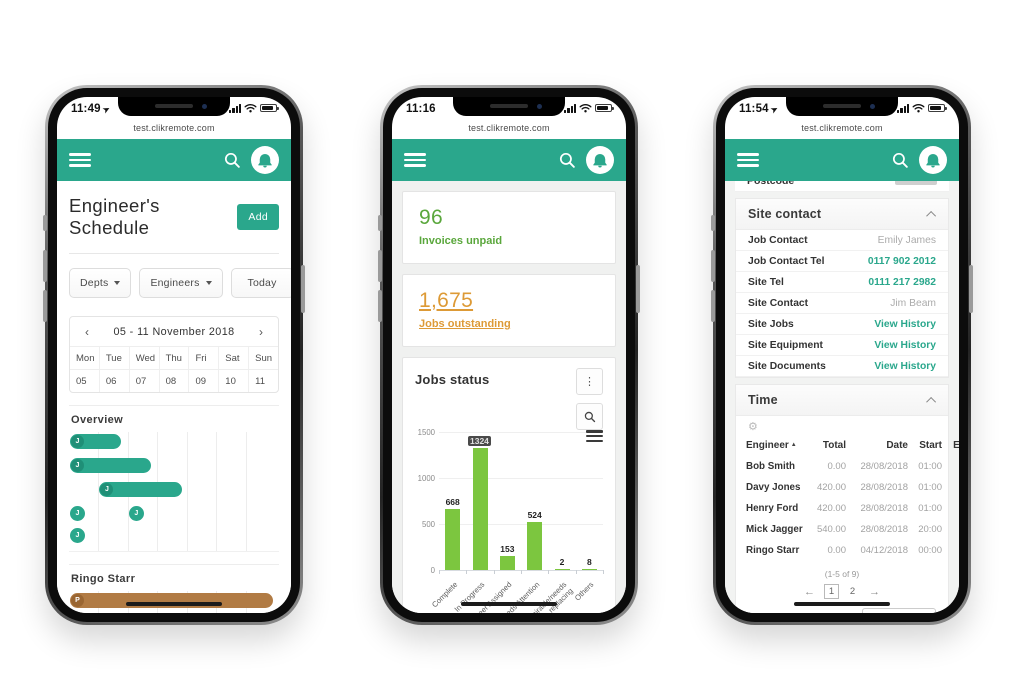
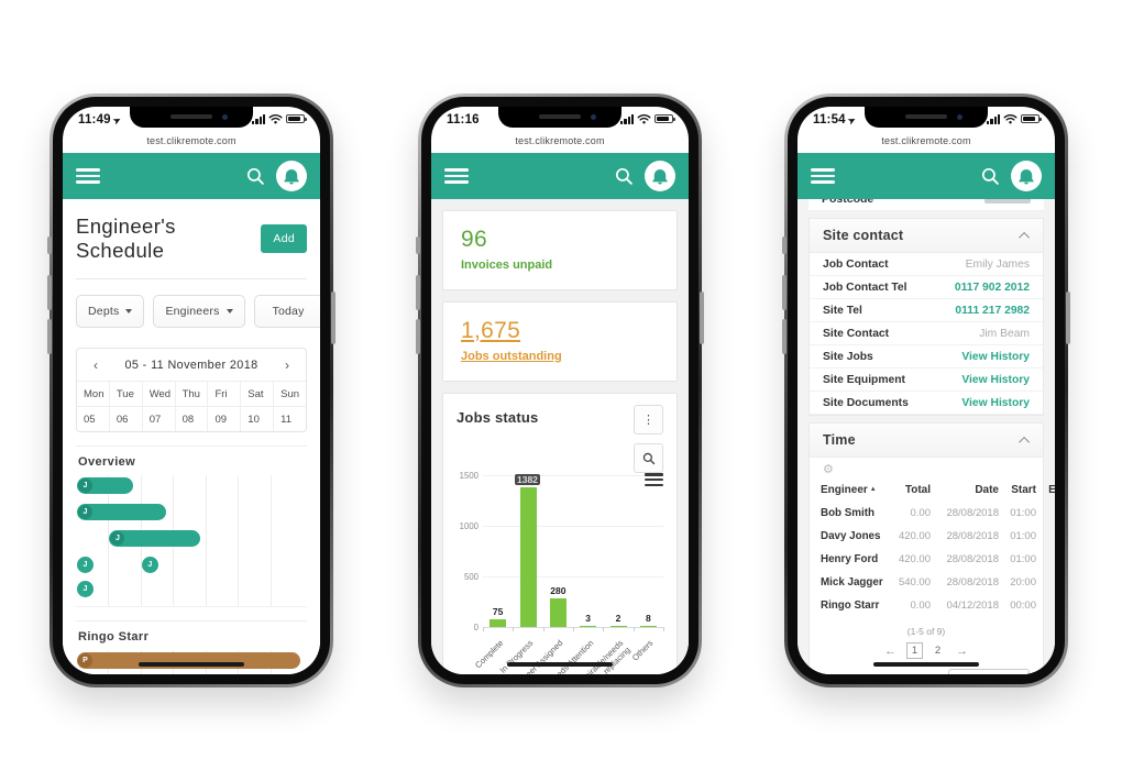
Complete: 668 -> 75
In Progress: 1324 -> 1382
Engineer Assigned: 153 -> 280
Needs Attention: 524 -> 3
